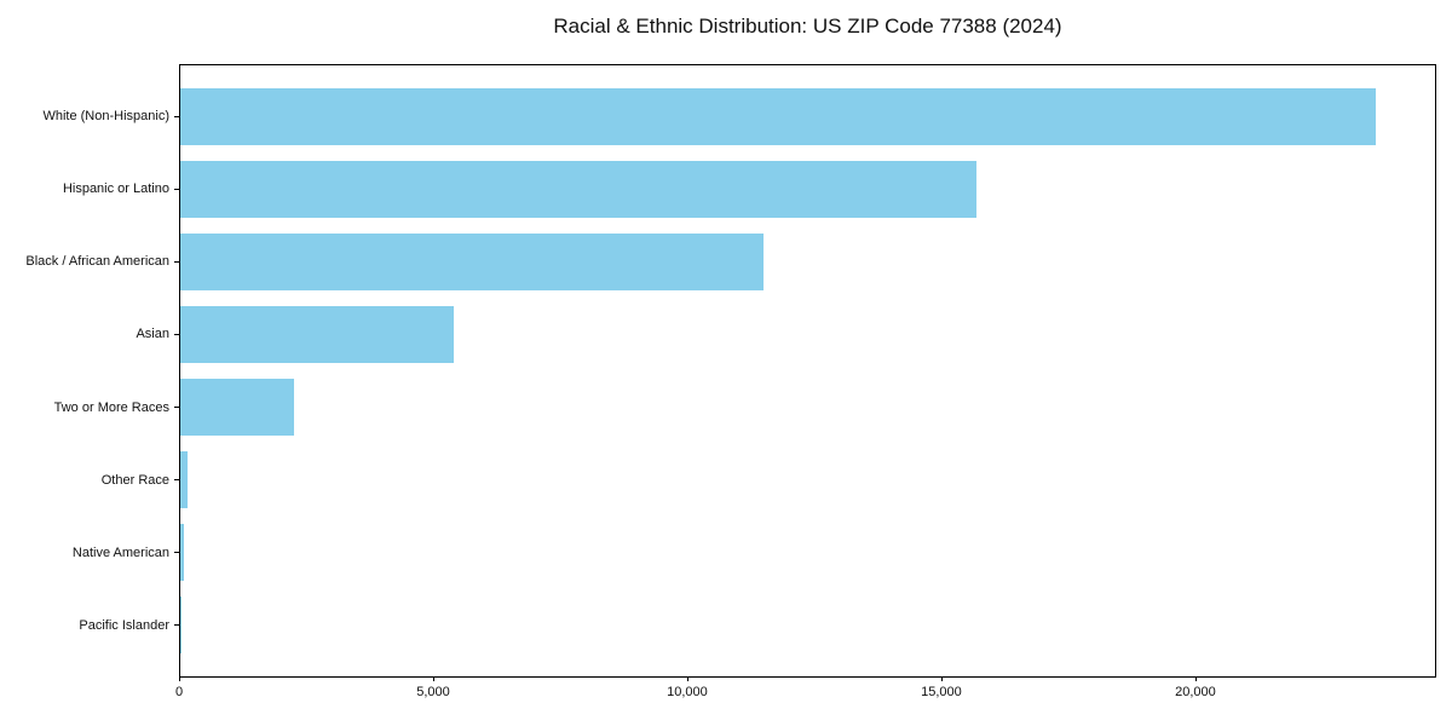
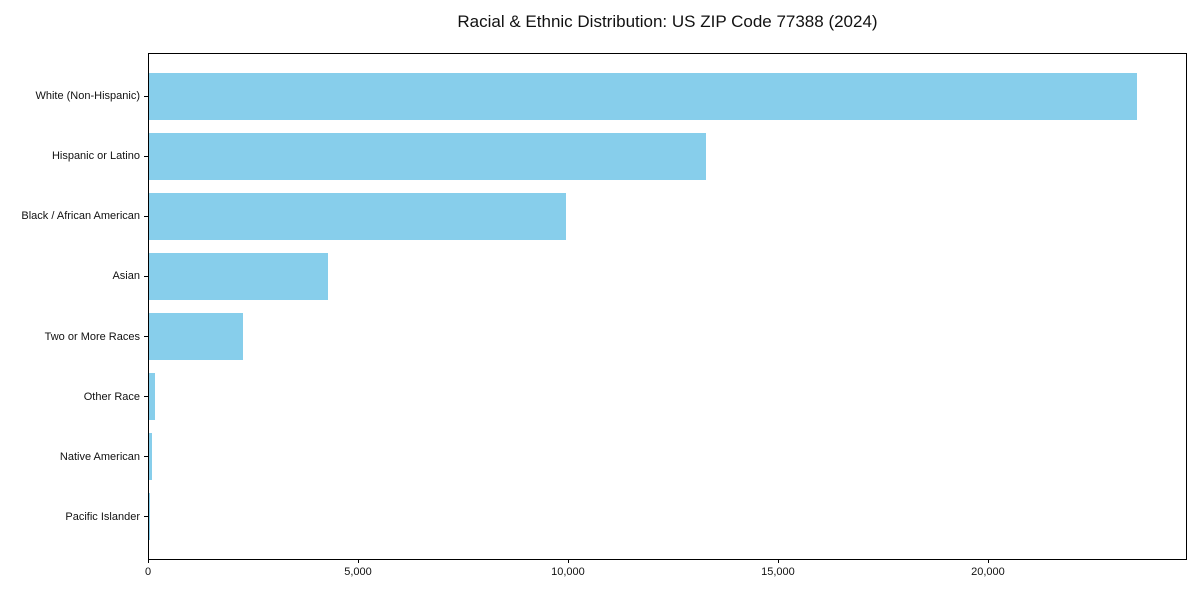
Hispanic or Latino: 15700 -> 13300
Black / African American: 11500 -> 10000
Asian: 5400 -> 4300
